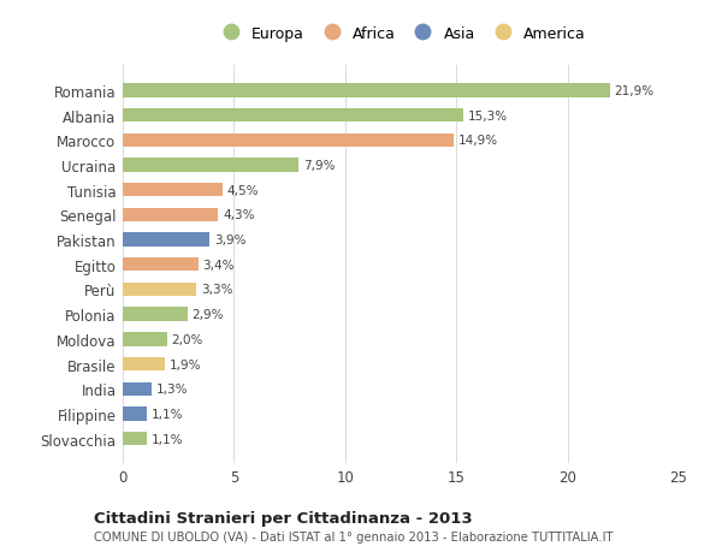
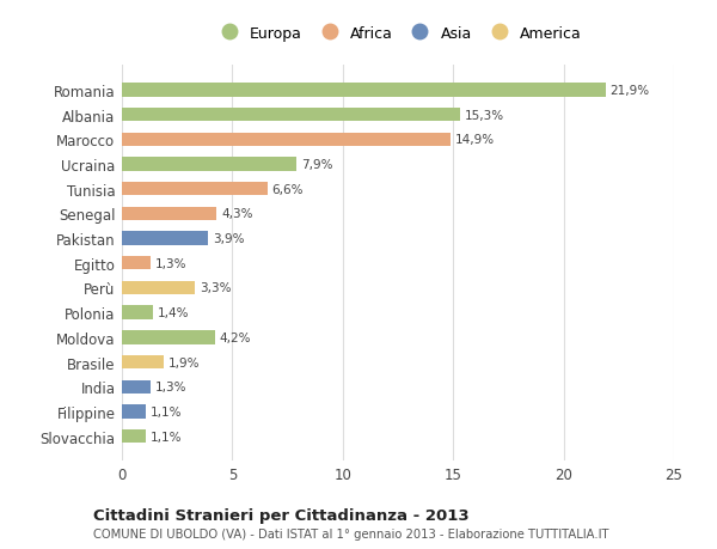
Tunisia: 4,5% -> 6,6%
Egitto: 3,4% -> 1,3%
Polonia: 2,9% -> 1,4%
Moldova: 2,0% -> 4,2%
